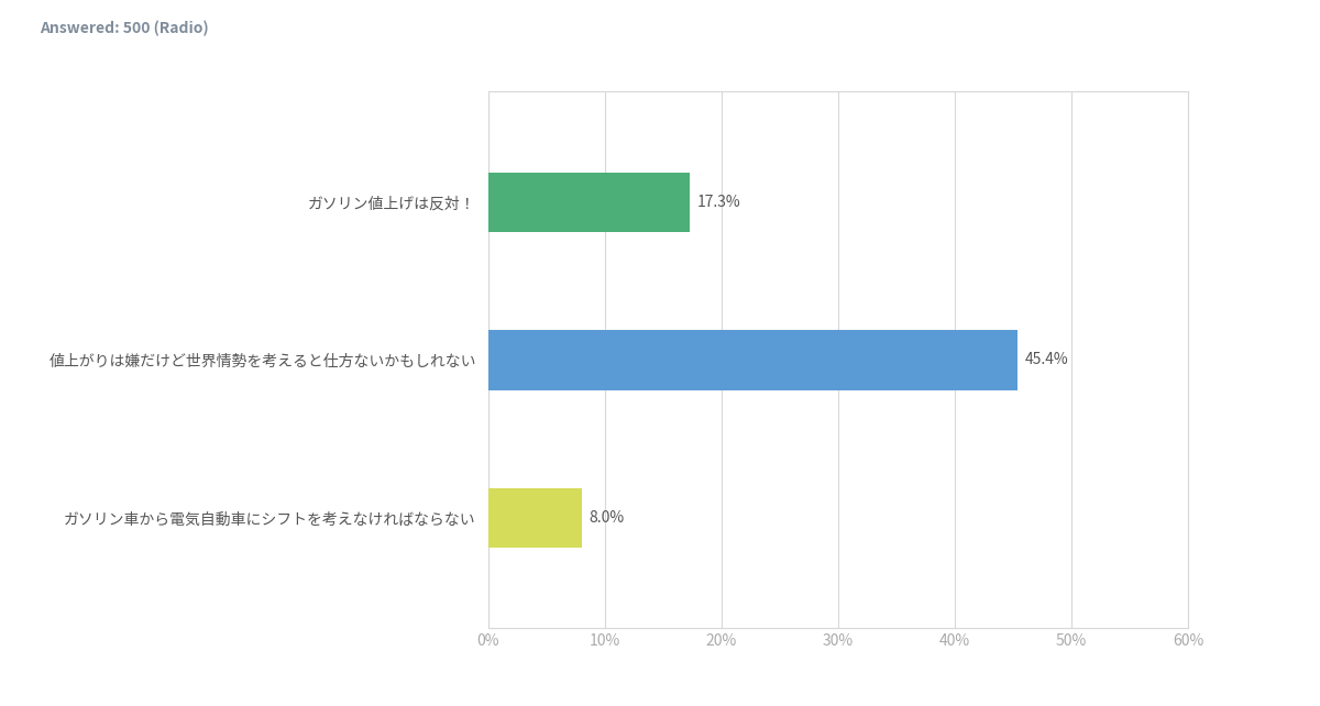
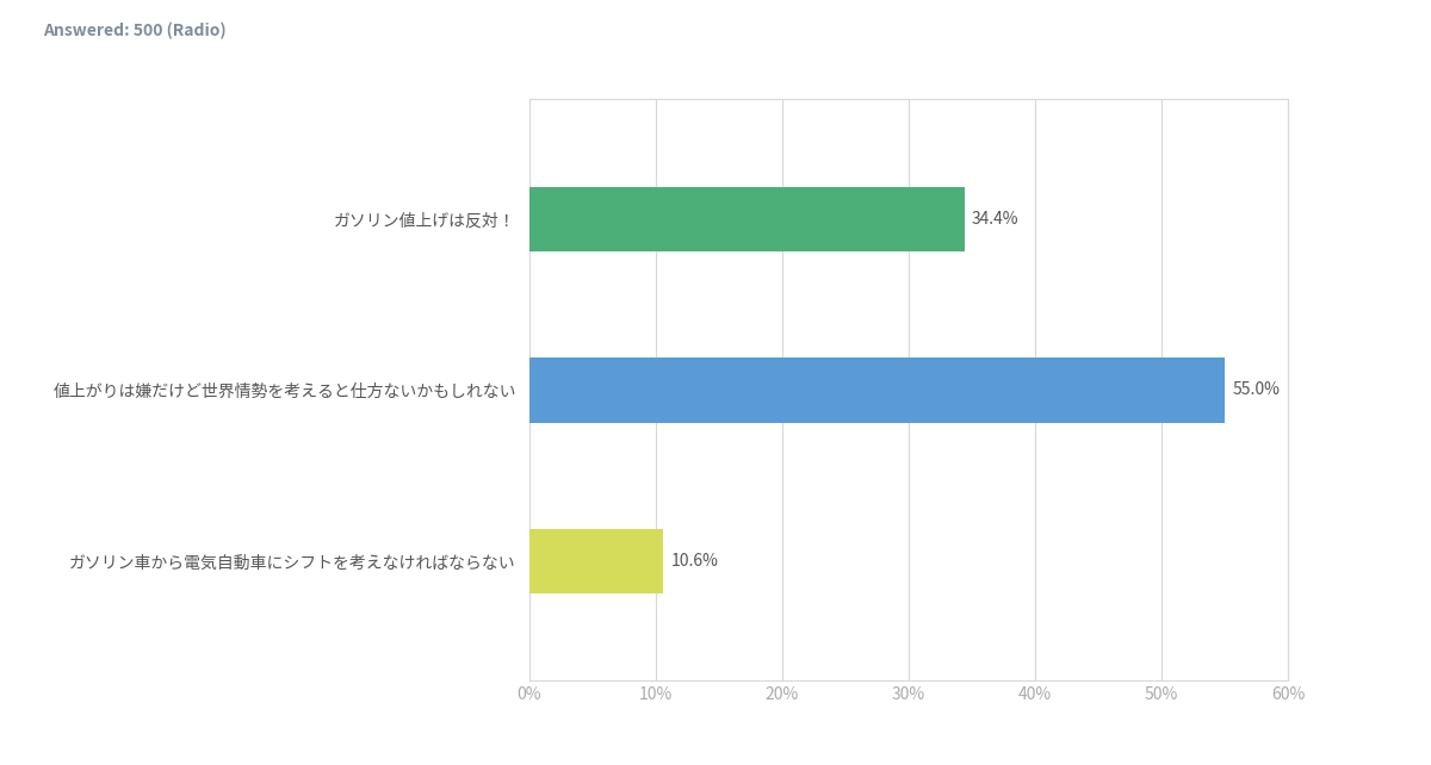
ガソリン値上げは反対！: 17.3% -> 34.4%
値上がりは嫌だけど世界情勢を考えると仕方ないかもしれない: 45.4% -> 55.0%
ガソリン車から電気自動車にシフトを考えなければならない: 8.0% -> 10.6%
